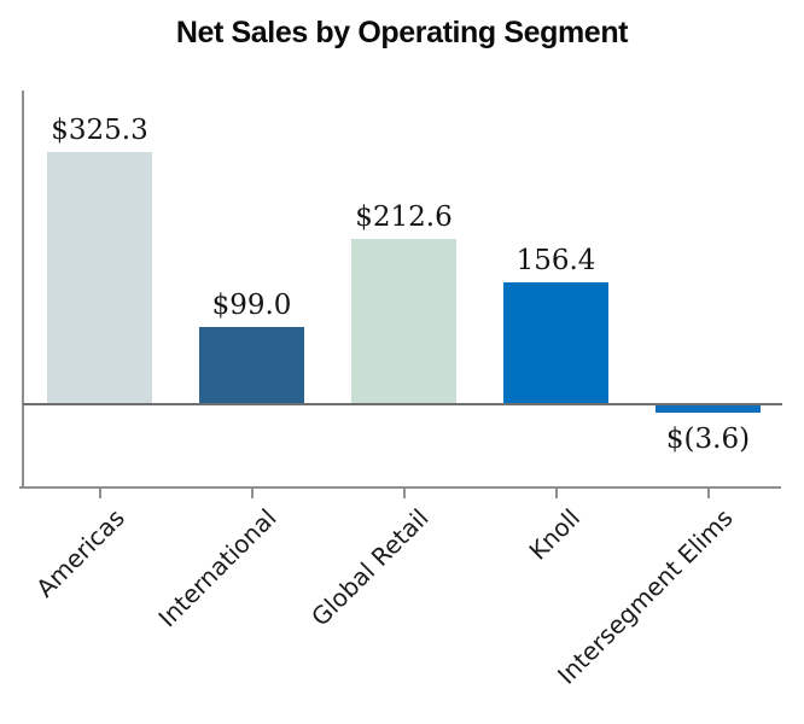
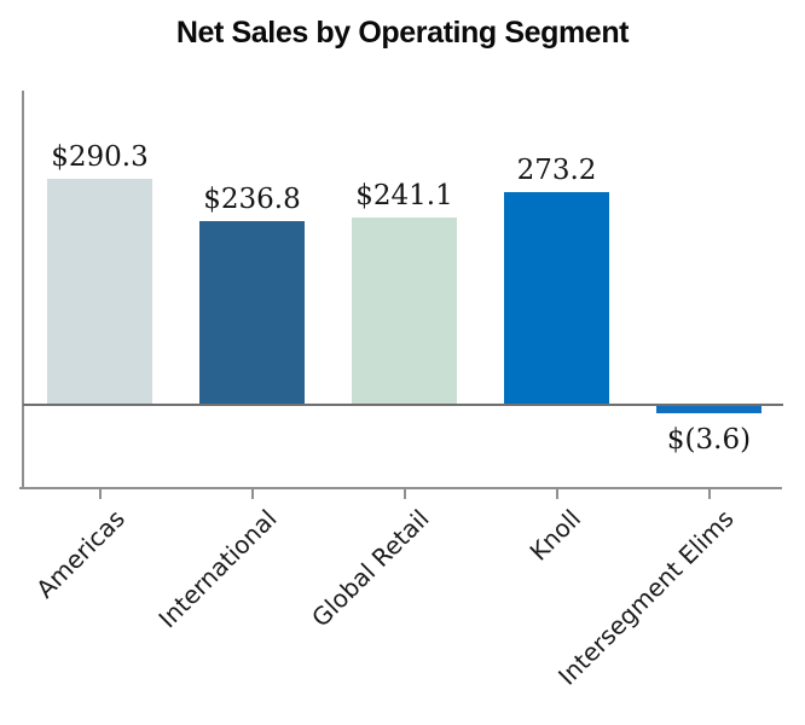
Americas: $325.3 -> $290.3
International: $99.0 -> $236.8
Global Retail: $212.6 -> $241.1
Knoll: 156.4 -> 273.2
